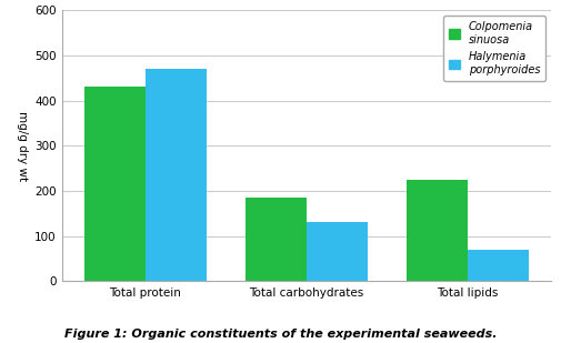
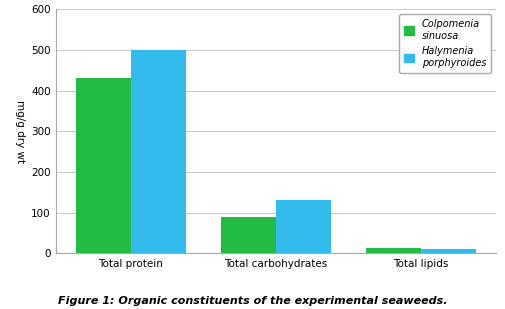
Halymenia porphyroides/Total protein: 470 -> 500
Colpomenia sinuosa/Total carbohydrates: 185 -> 90
Colpomenia sinuosa/Total lipids: 225 -> 12
Halymenia porphyroides/Total lipids: 70 -> 10
